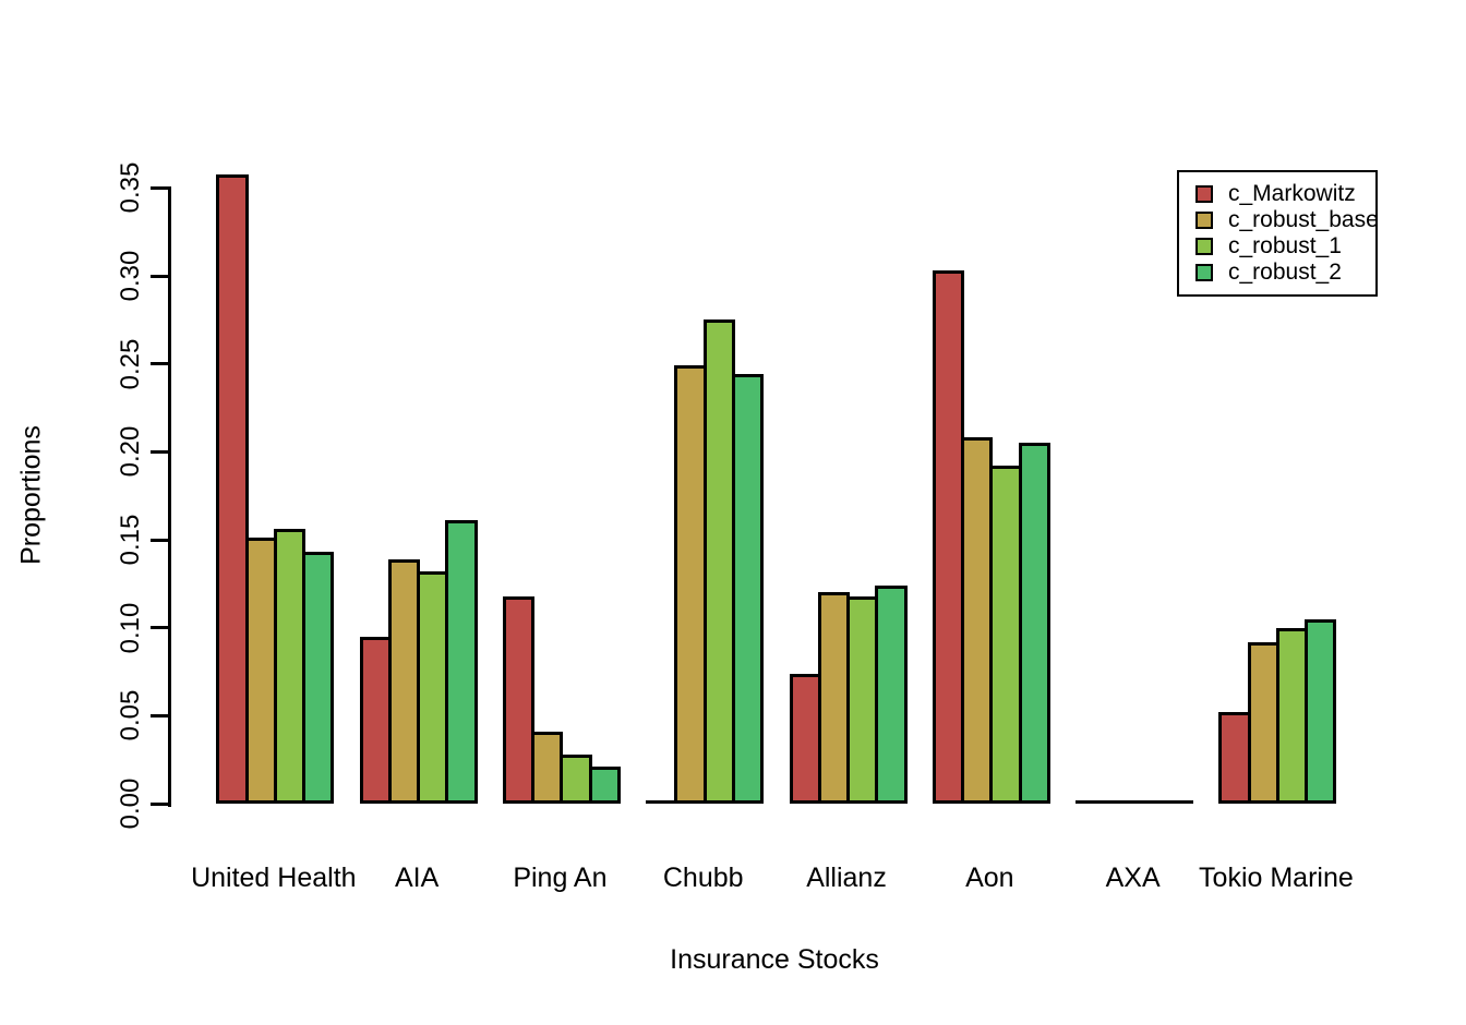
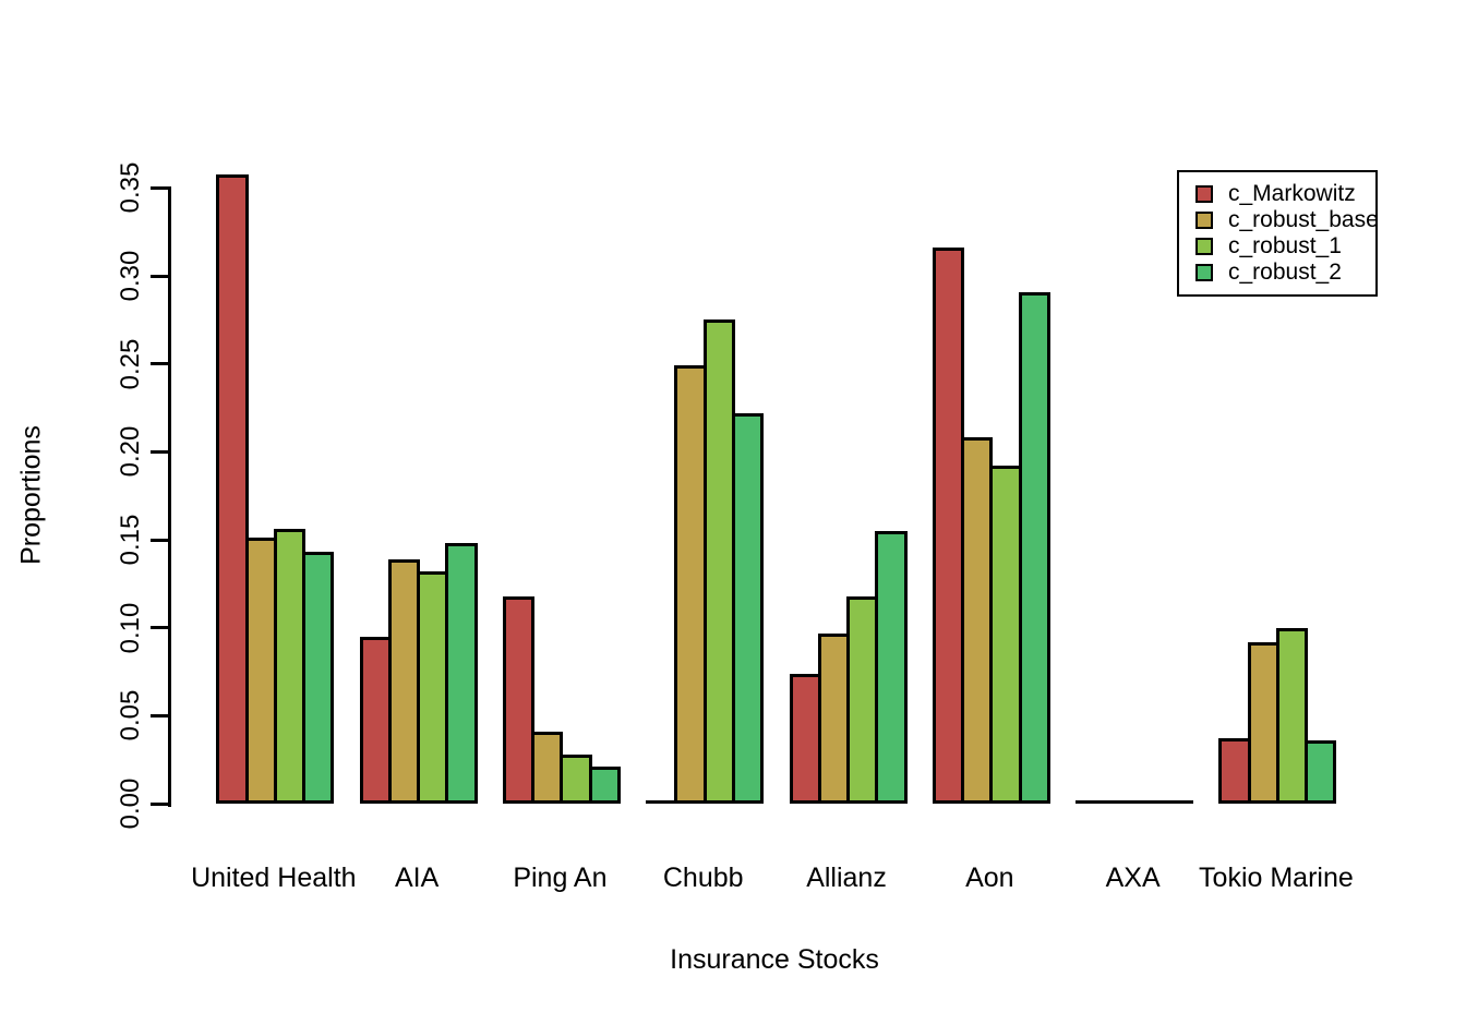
c_robust_2/AIA: 0.161 -> 0.148
c_robust_2/Chubb: 0.244 -> 0.222
c_robust_base/Allianz: 0.120 -> 0.097
c_robust_2/Allianz: 0.124 -> 0.155
c_Markowitz/Aon: 0.303 -> 0.316
c_robust_2/Aon: 0.205 -> 0.291
c_Markowitz/Tokio Marine: 0.052 -> 0.037
c_robust_2/Tokio Marine: 0.105 -> 0.036
